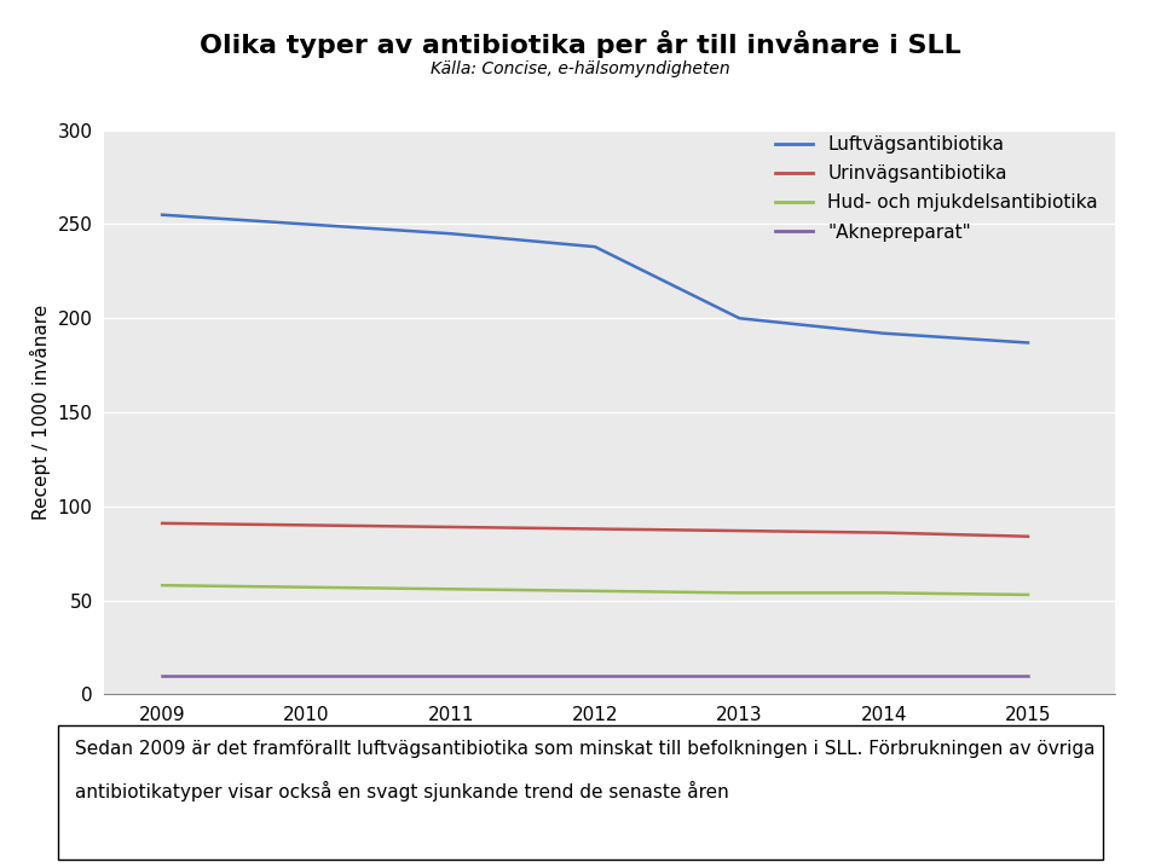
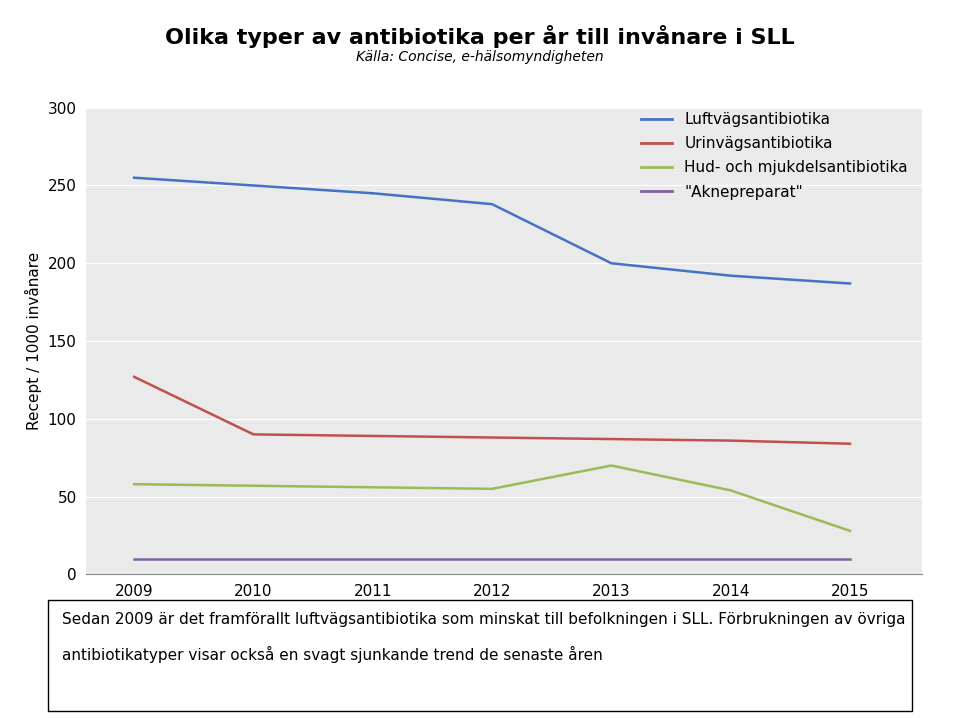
Urinvägsantibiotika/2009: 91 -> 127
Hud- och mjukdelsantibiotika/2013: 54 -> 70
Hud- och mjukdelsantibiotika/2015: 53 -> 28
